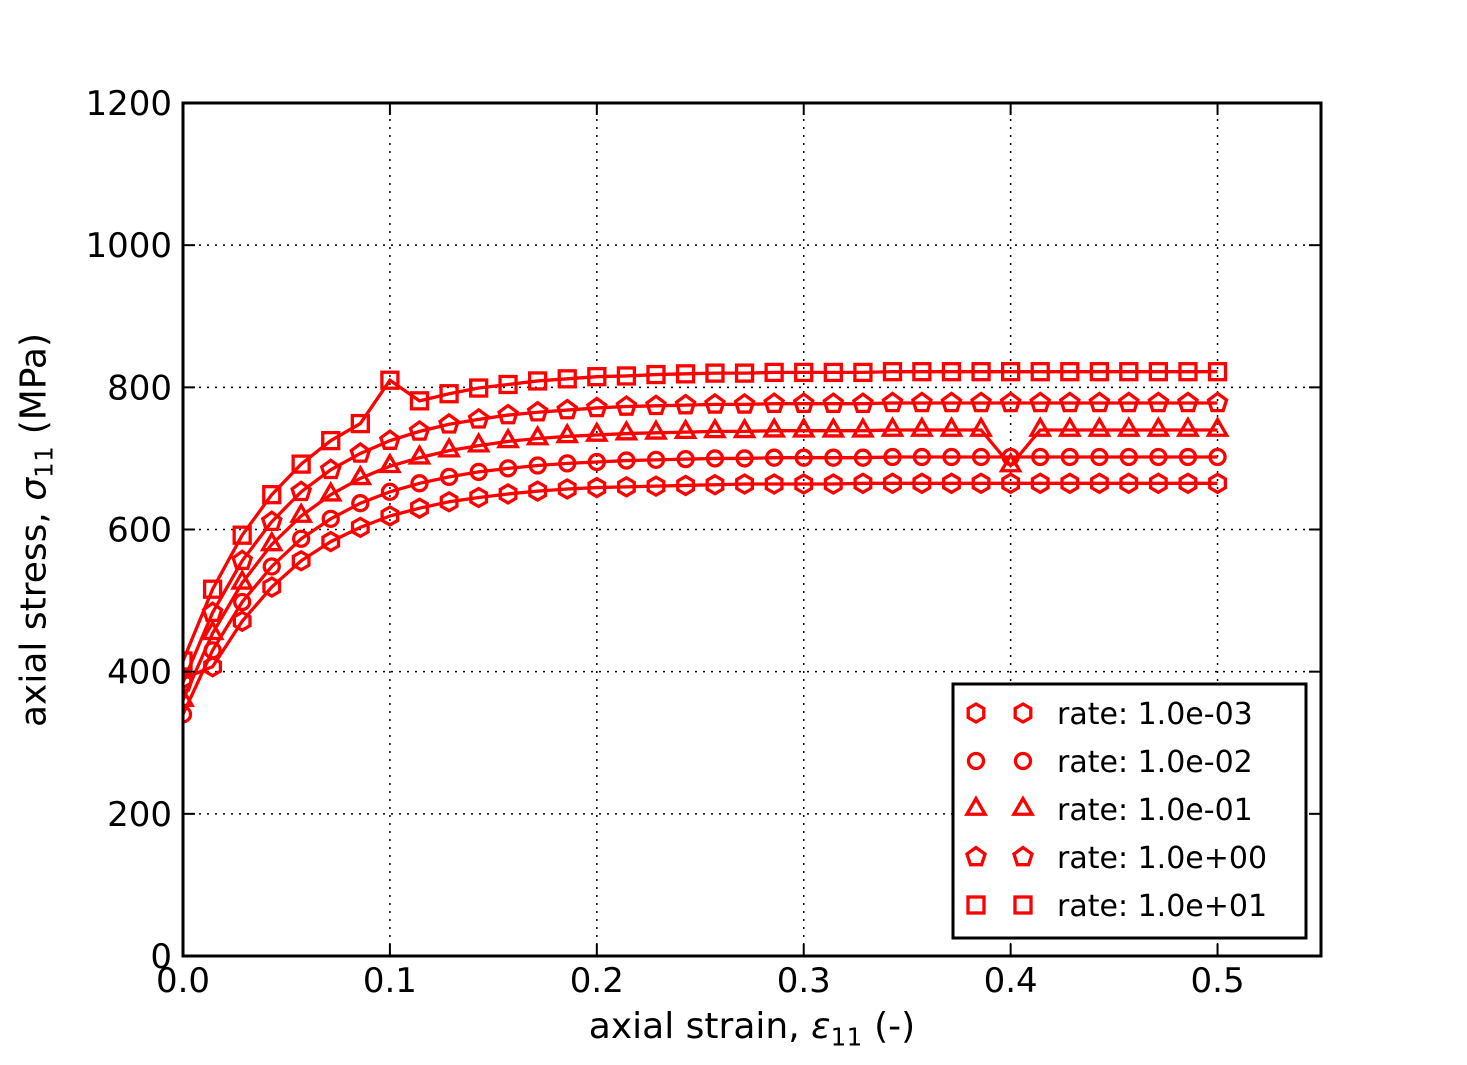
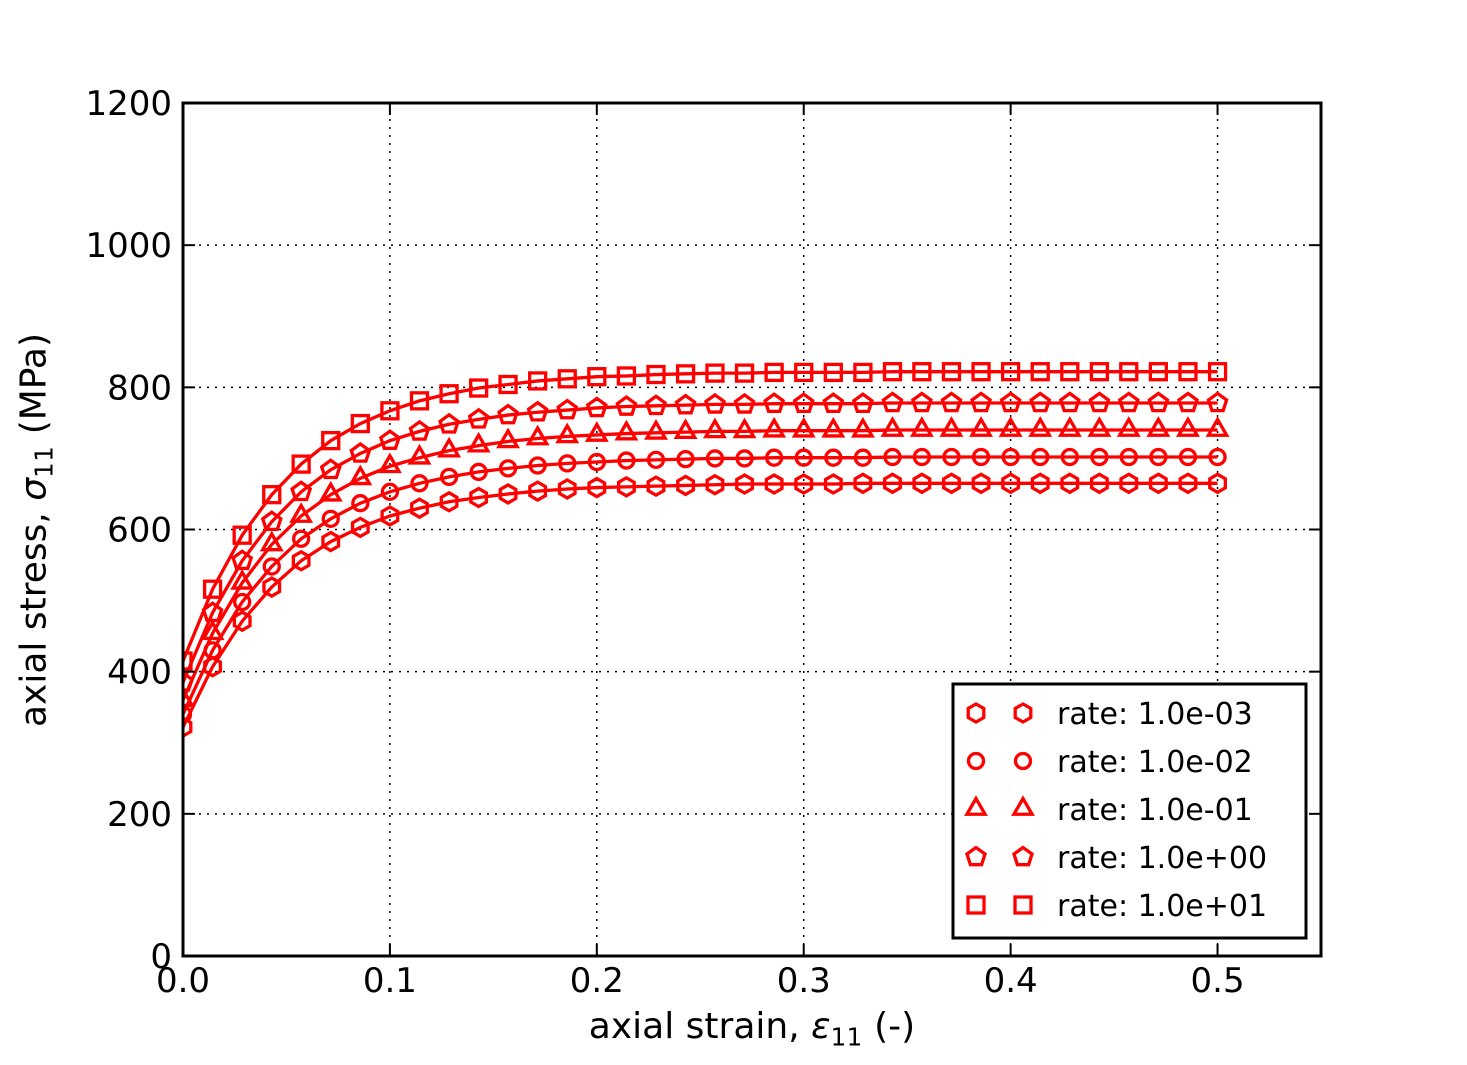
rate: 1.0e-03/0.0: 390 -> 320
rate: 1.0e+01/0.1: 810 -> 770
rate: 1.0e-01/0.4: 690 -> 740
